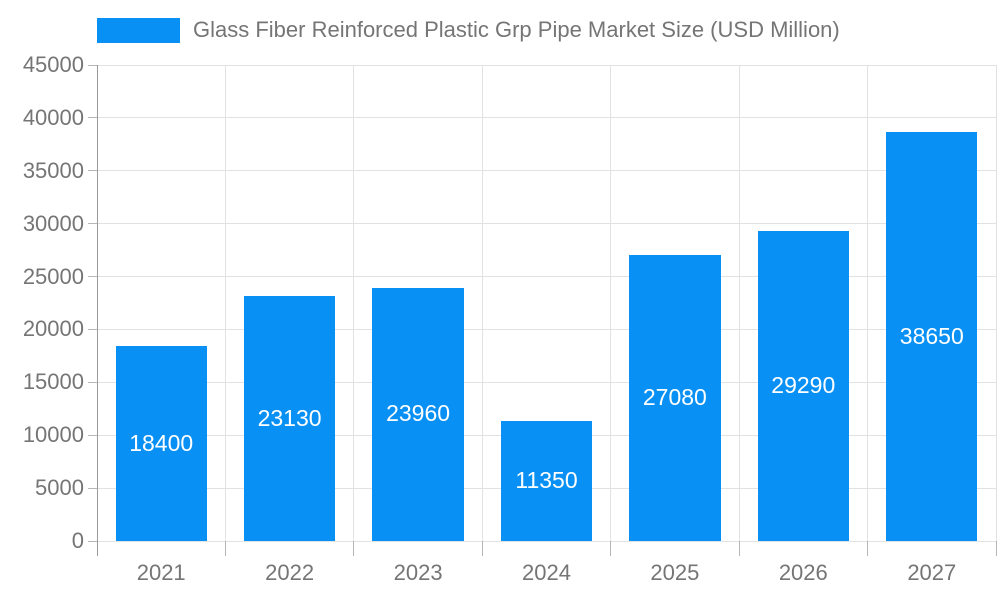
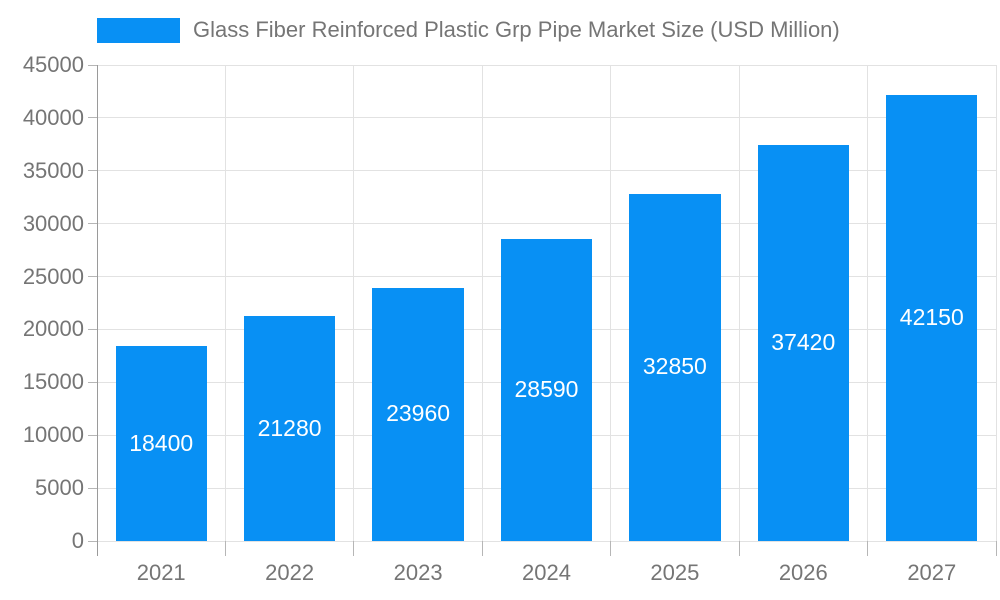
2022: 23130 -> 21280
2024: 11350 -> 28590
2025: 27080 -> 32850
2026: 29290 -> 37420
2027: 38650 -> 42150
